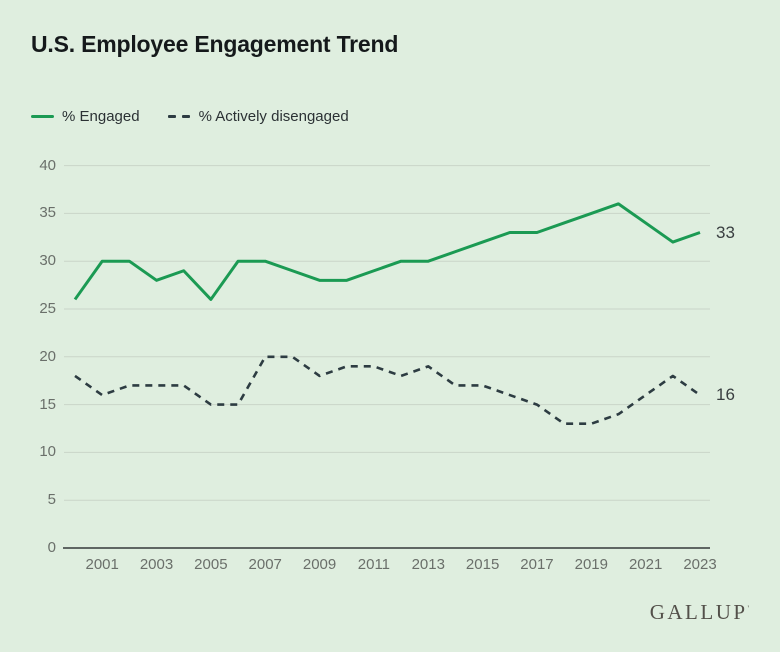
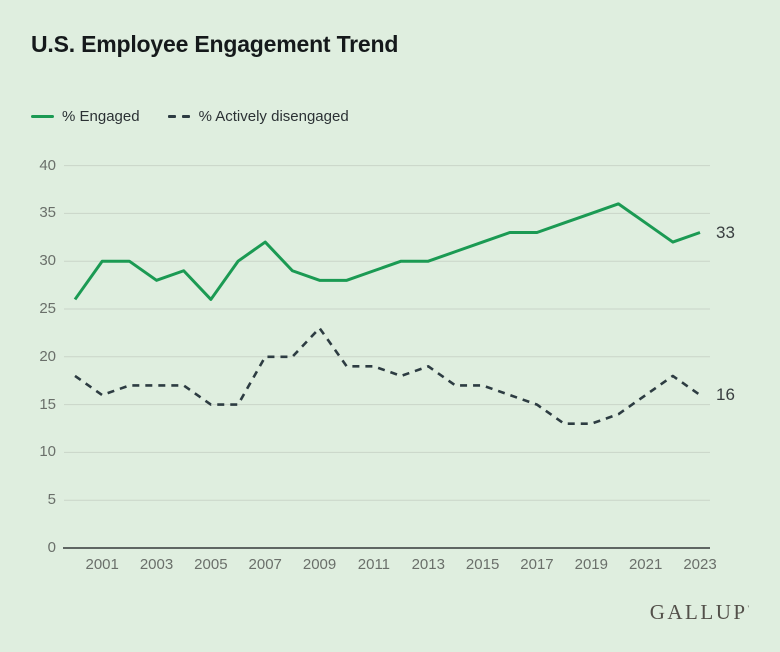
% Engaged/2007: 30 -> 32
% Actively disengaged/2009: 18 -> 23
